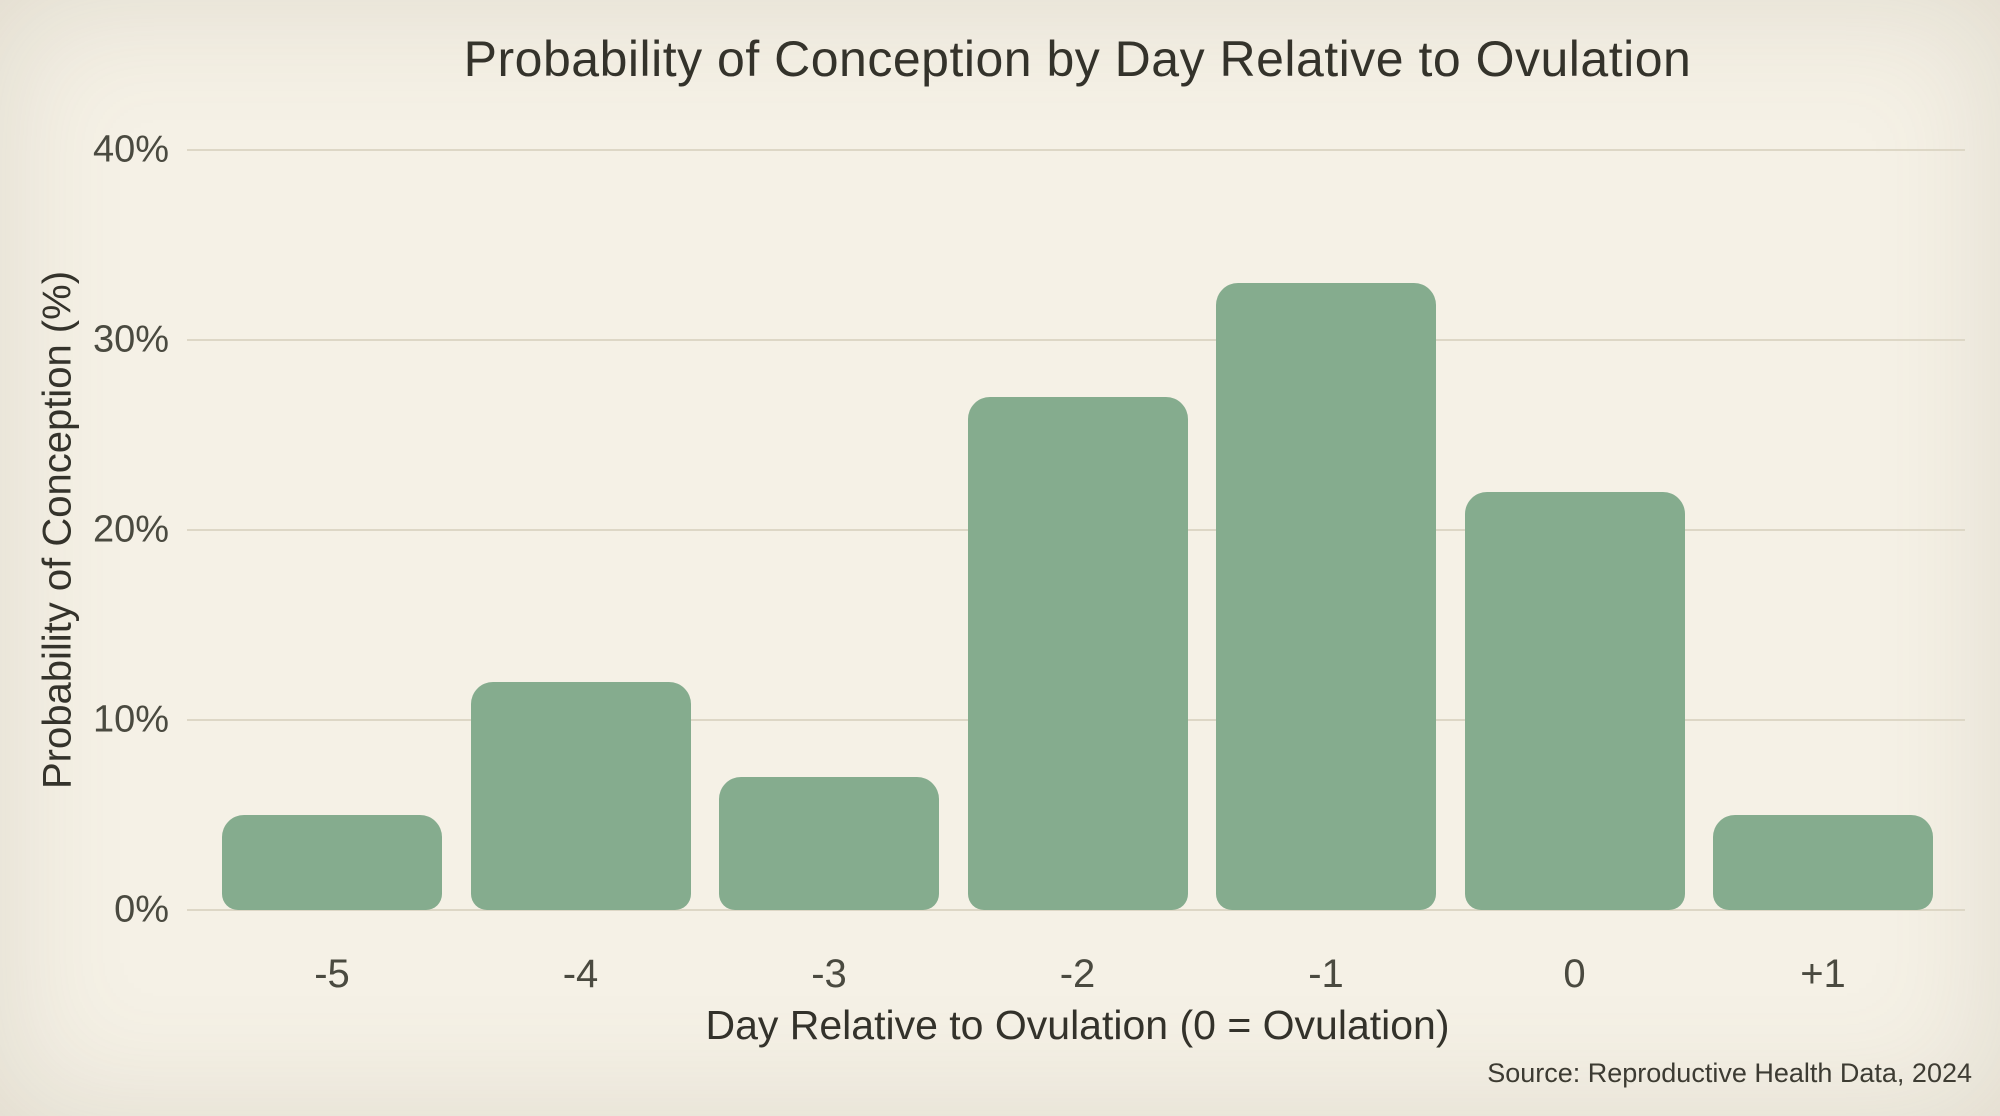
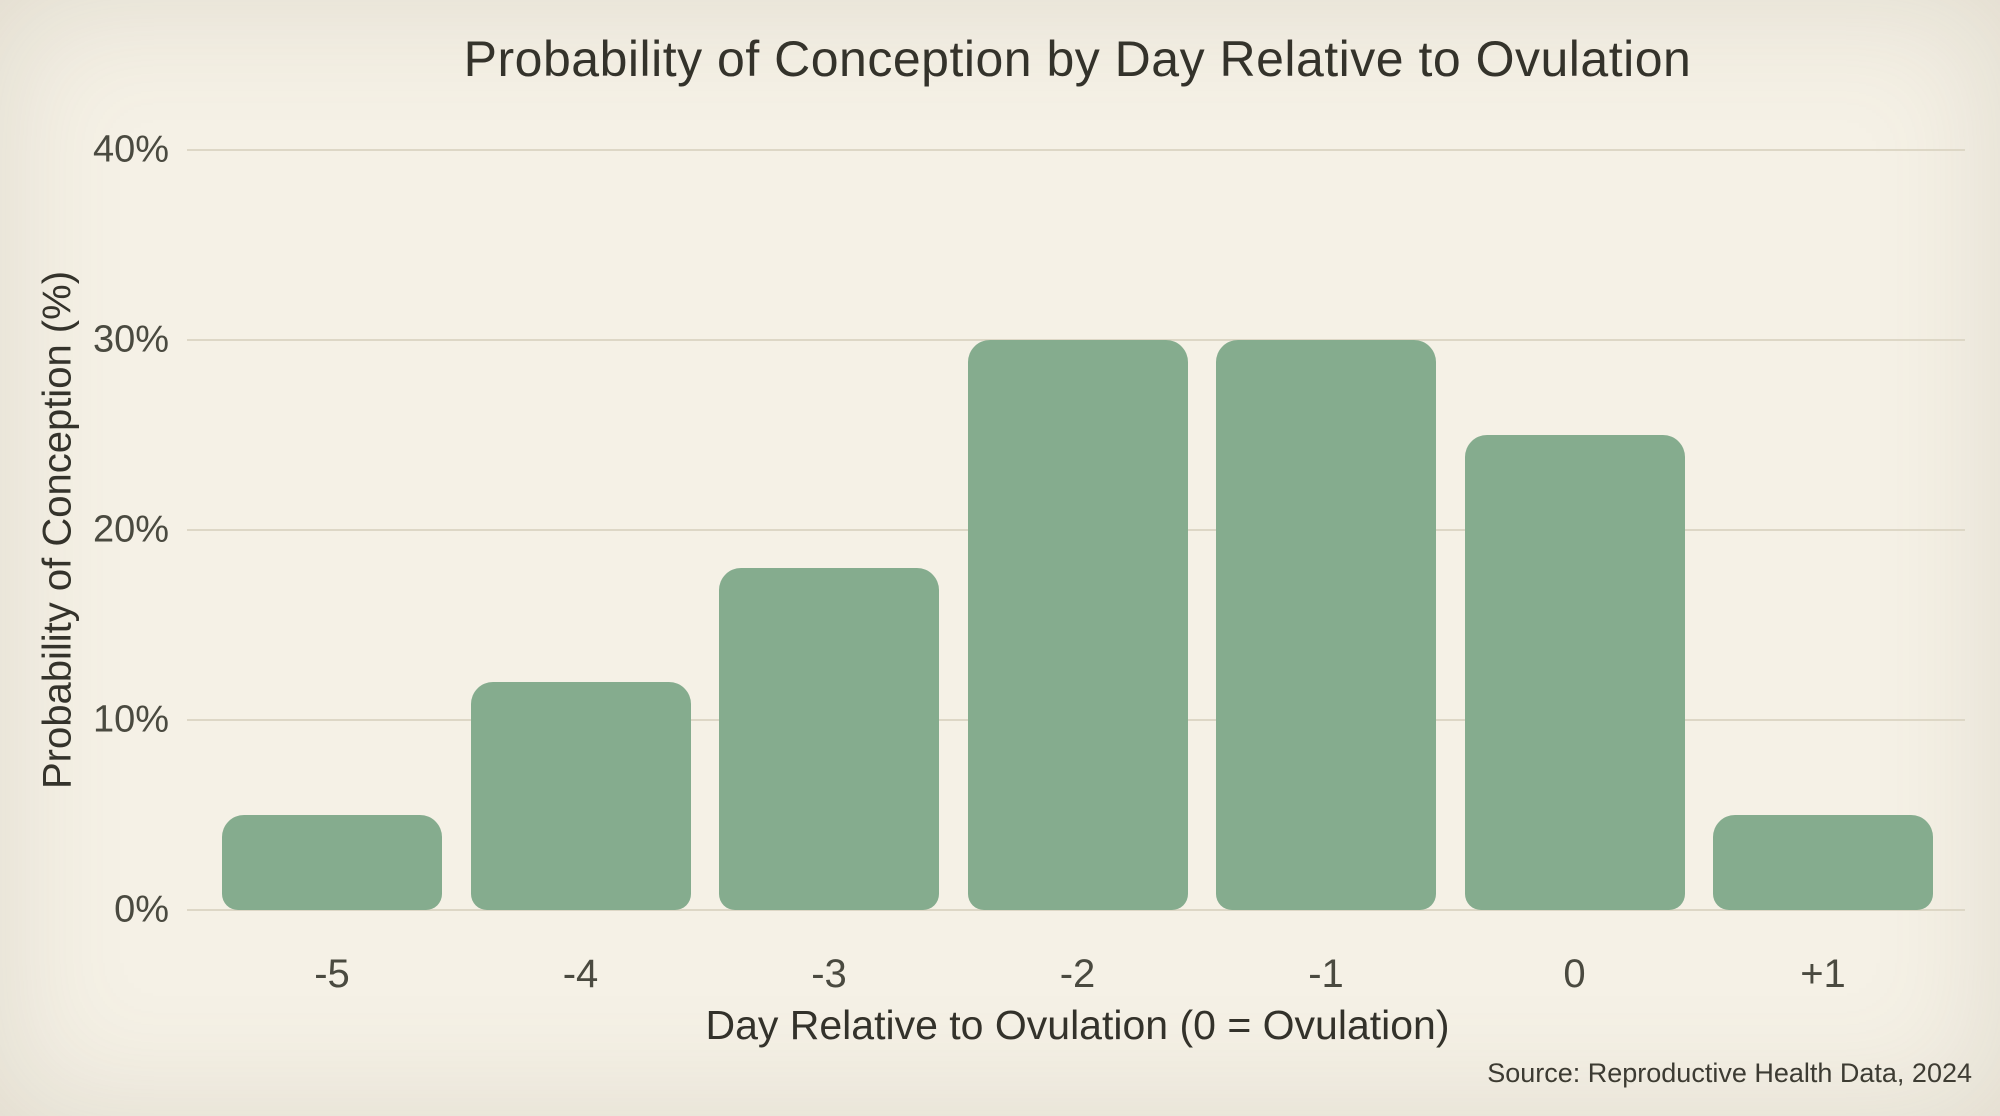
-3: 7% -> 18%
-2: 27% -> 30%
-1: 33% -> 30%
0: 22% -> 25%
